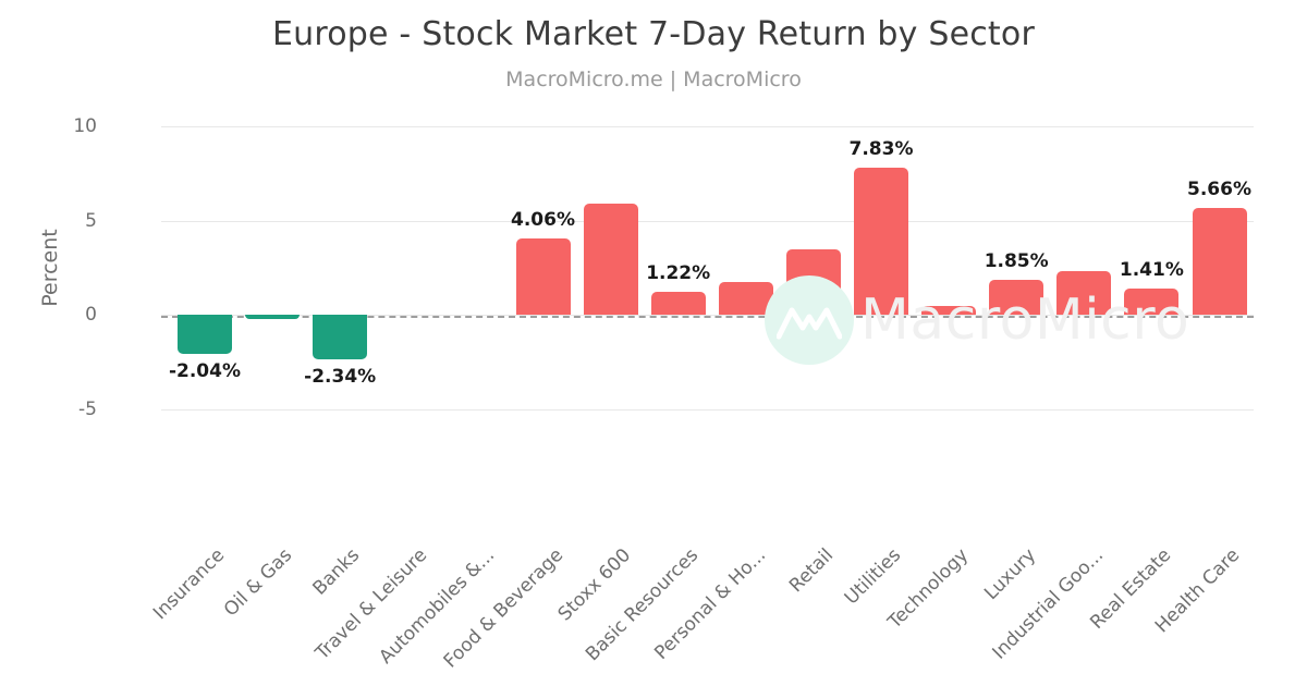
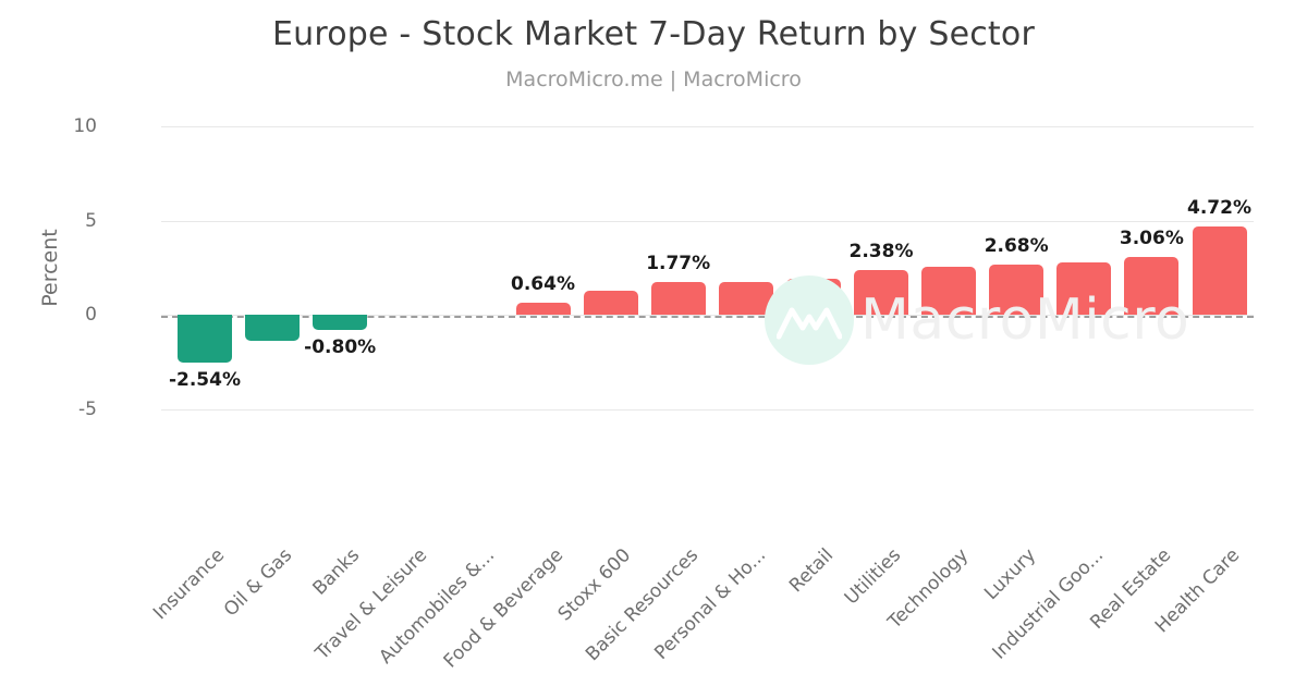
Insurance: -2.04% -> -2.54%
Oil & Gas: -0.2 -> -1.4
Banks: -2.34% -> -0.80%
Food & Beverage: 4.06% -> 0.64%
Stoxx 600: 5.9 -> 1.3
Basic Resources: 1.22% -> 1.77%
Retail: 3.5 -> 1.9
Utilities: 7.83% -> 2.38%
Technology: 0.5 -> 2.5
Luxury: 1.85% -> 2.68%
Industrial Goo...: 2.3 -> 2.8
Real Estate: 1.41% -> 3.06%
Health Care: 5.66% -> 4.72%
